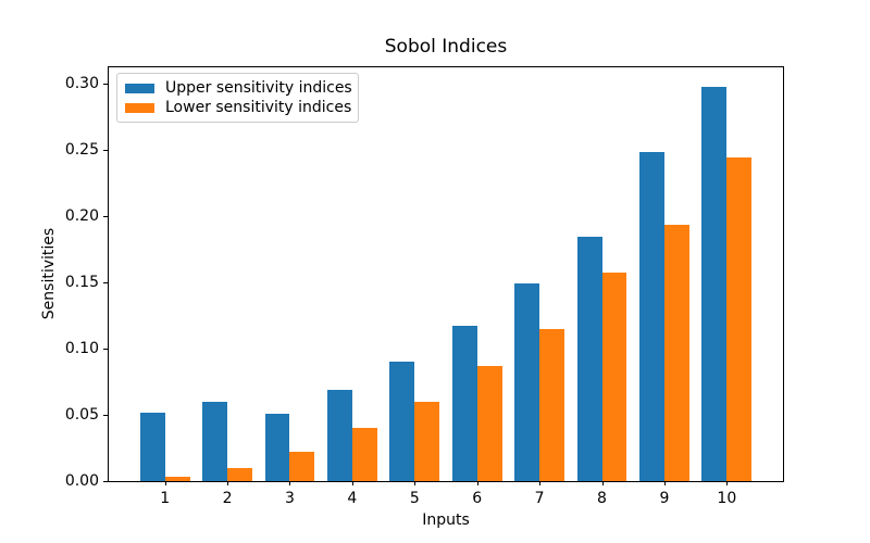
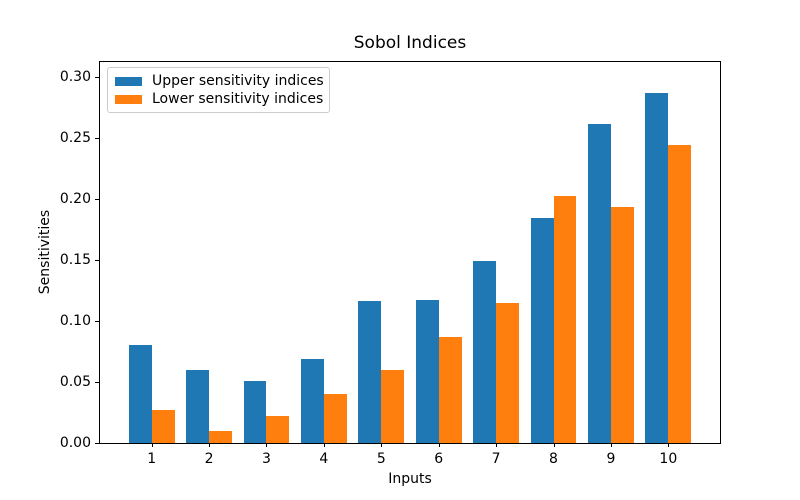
Upper sensitivity indices/1: 0.052 -> 0.080
Lower sensitivity indices/1: 0.003 -> 0.027
Upper sensitivity indices/5: 0.090 -> 0.116
Lower sensitivity indices/8: 0.157 -> 0.202
Upper sensitivity indices/9: 0.248 -> 0.261
Upper sensitivity indices/10: 0.297 -> 0.287
